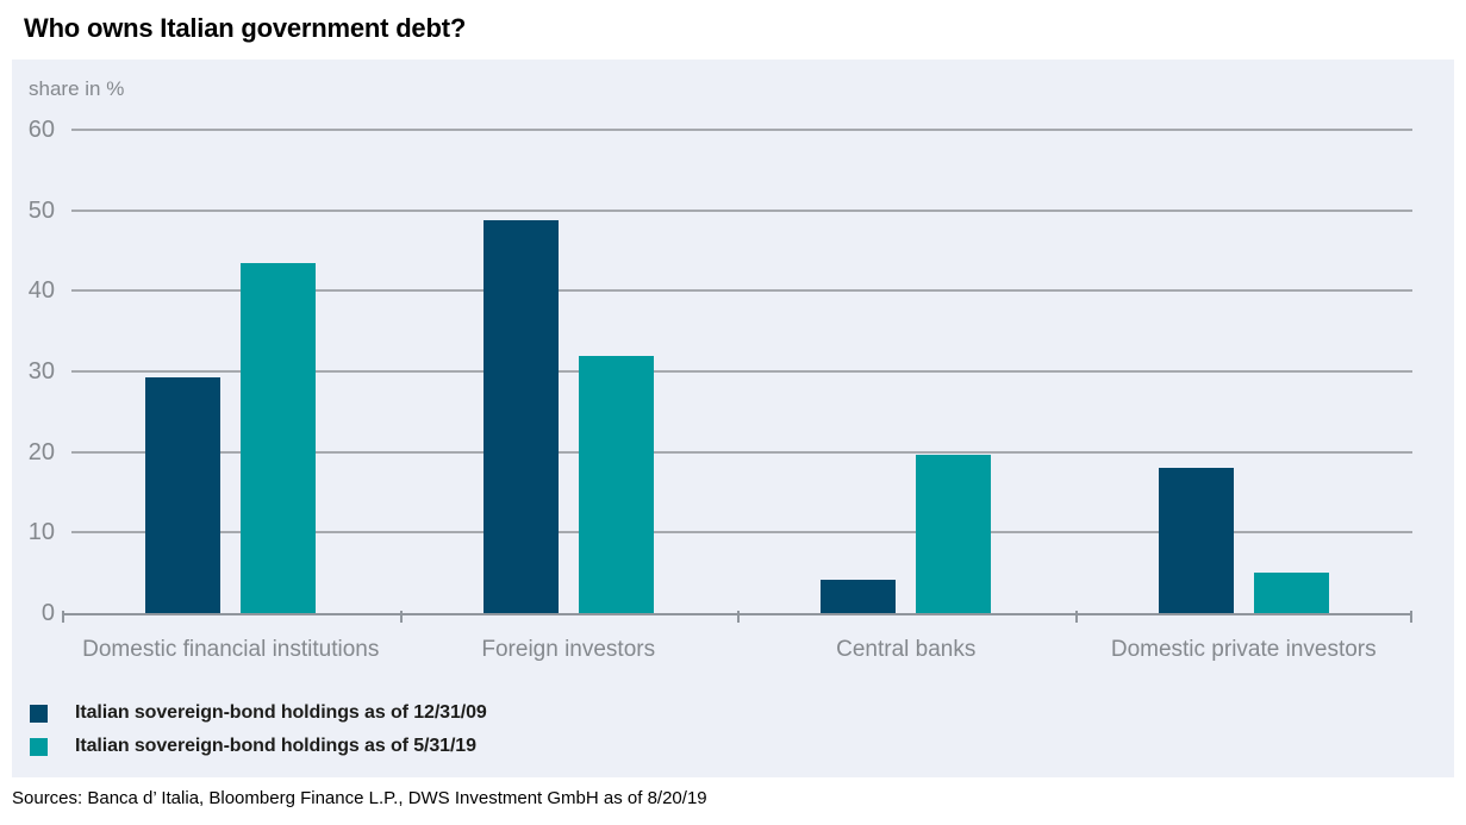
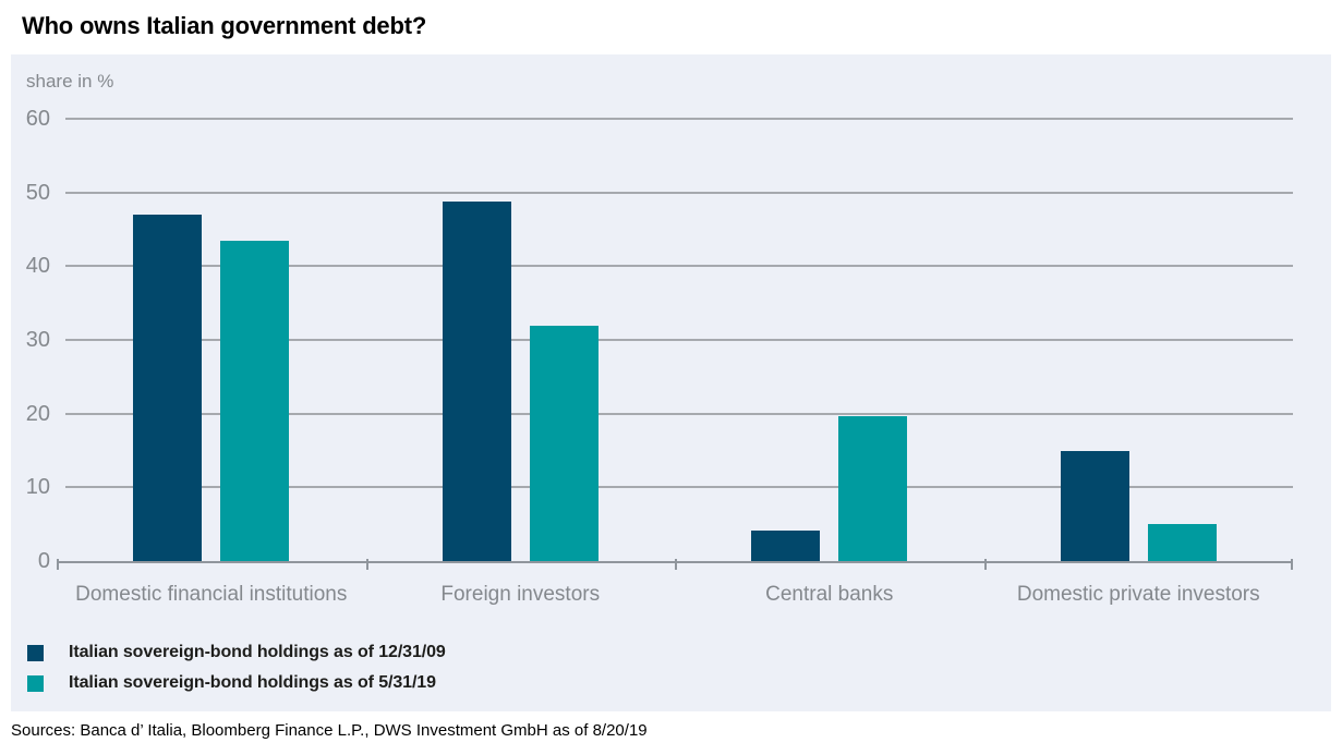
Italian sovereign-bond holdings as of 12/31/09/Domestic financial institutions: 29 -> 47
Italian sovereign-bond holdings as of 12/31/09/Domestic private investors: 18 -> 15
